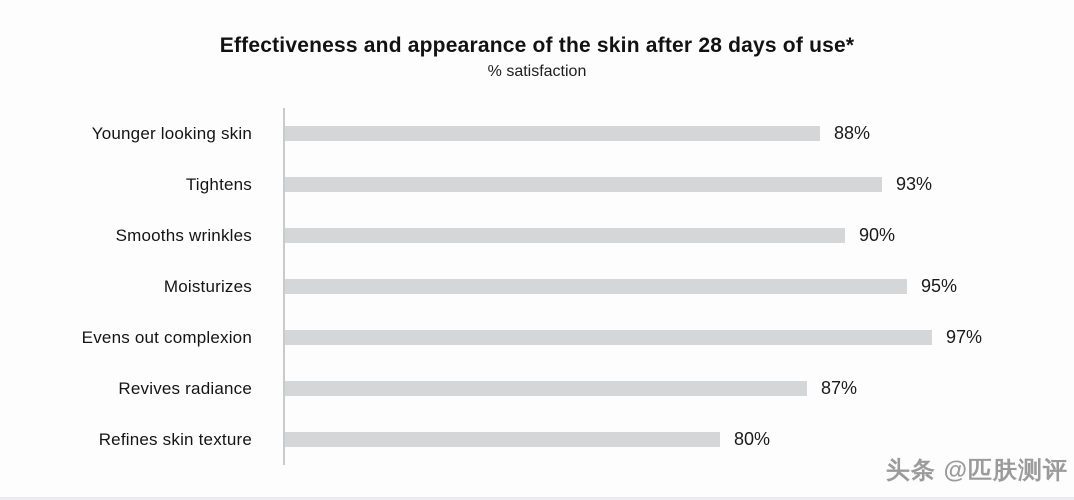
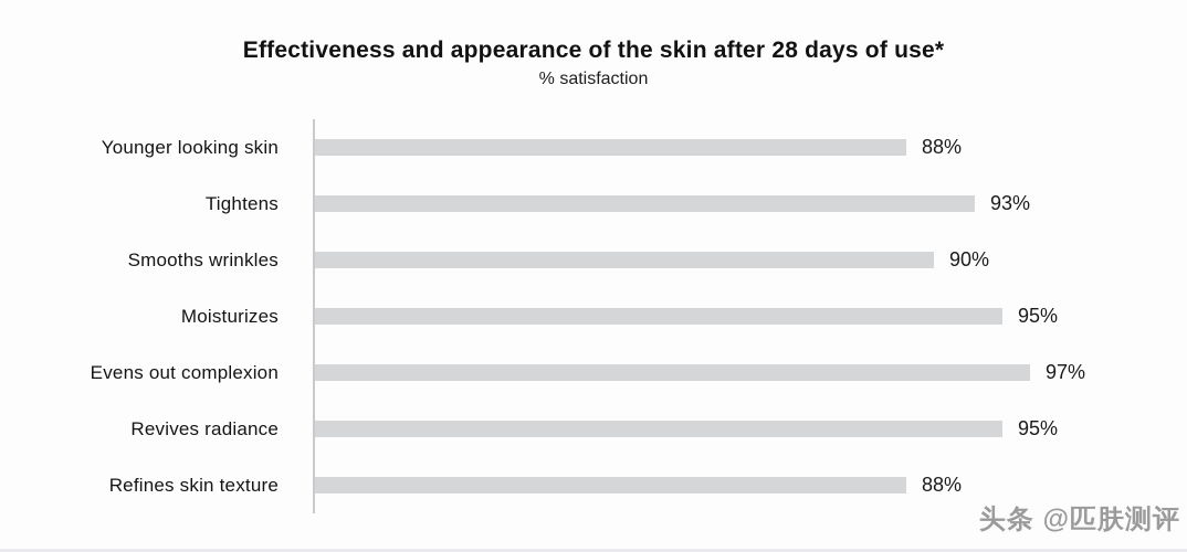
Revives radiance: 87% -> 95%
Refines skin texture: 80% -> 88%
